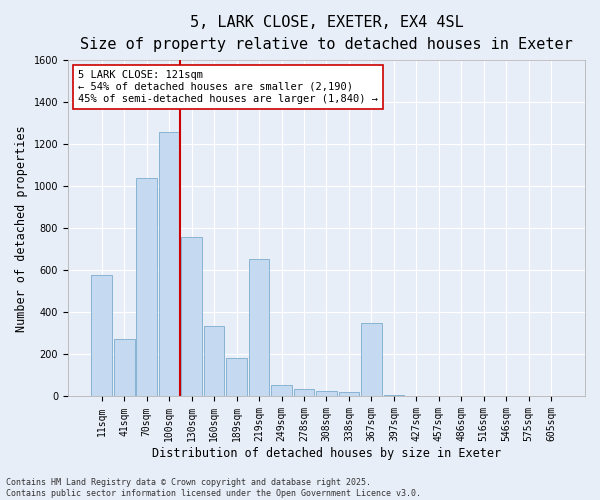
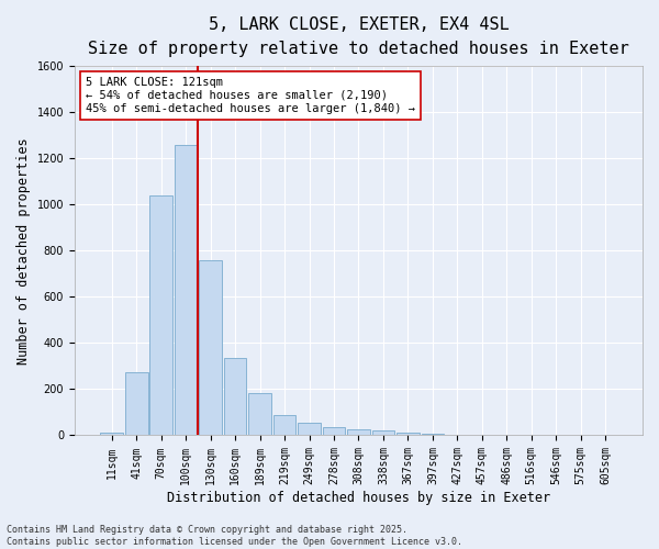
11sqm: 580 -> 10
219sqm: 655 -> 90
367sqm: 350 -> 10
